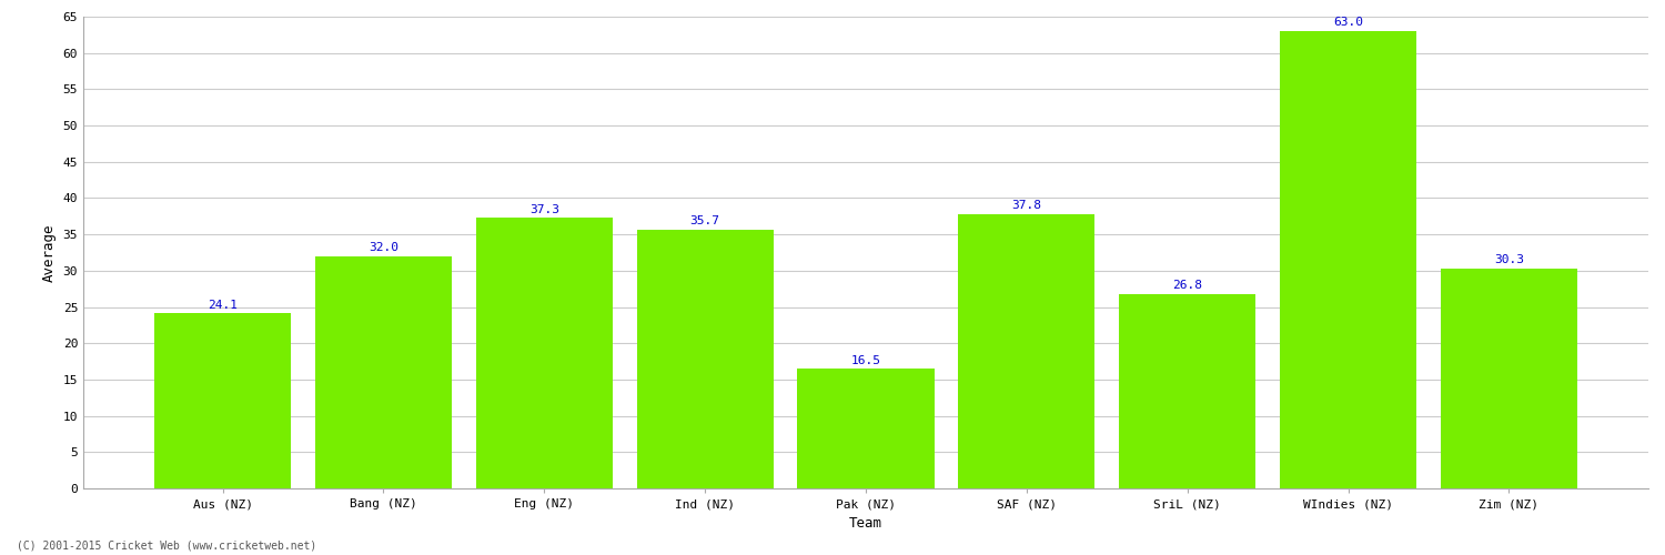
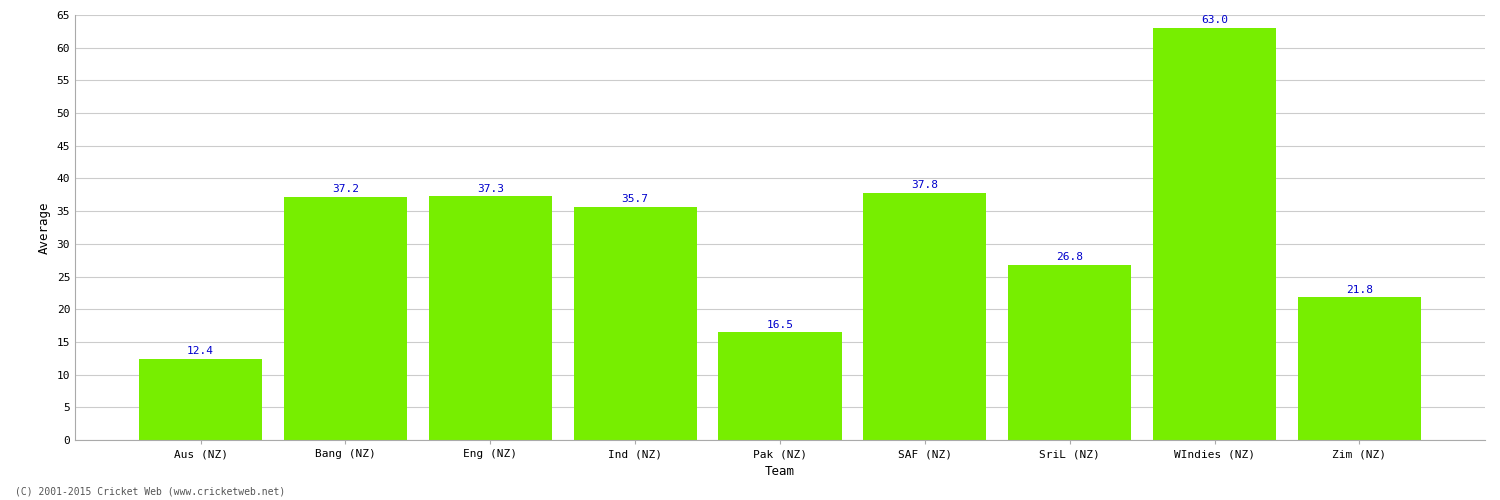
Aus (NZ): 24.1 -> 12.4
Bang (NZ): 32.0 -> 37.2
Zim (NZ): 30.3 -> 21.8
